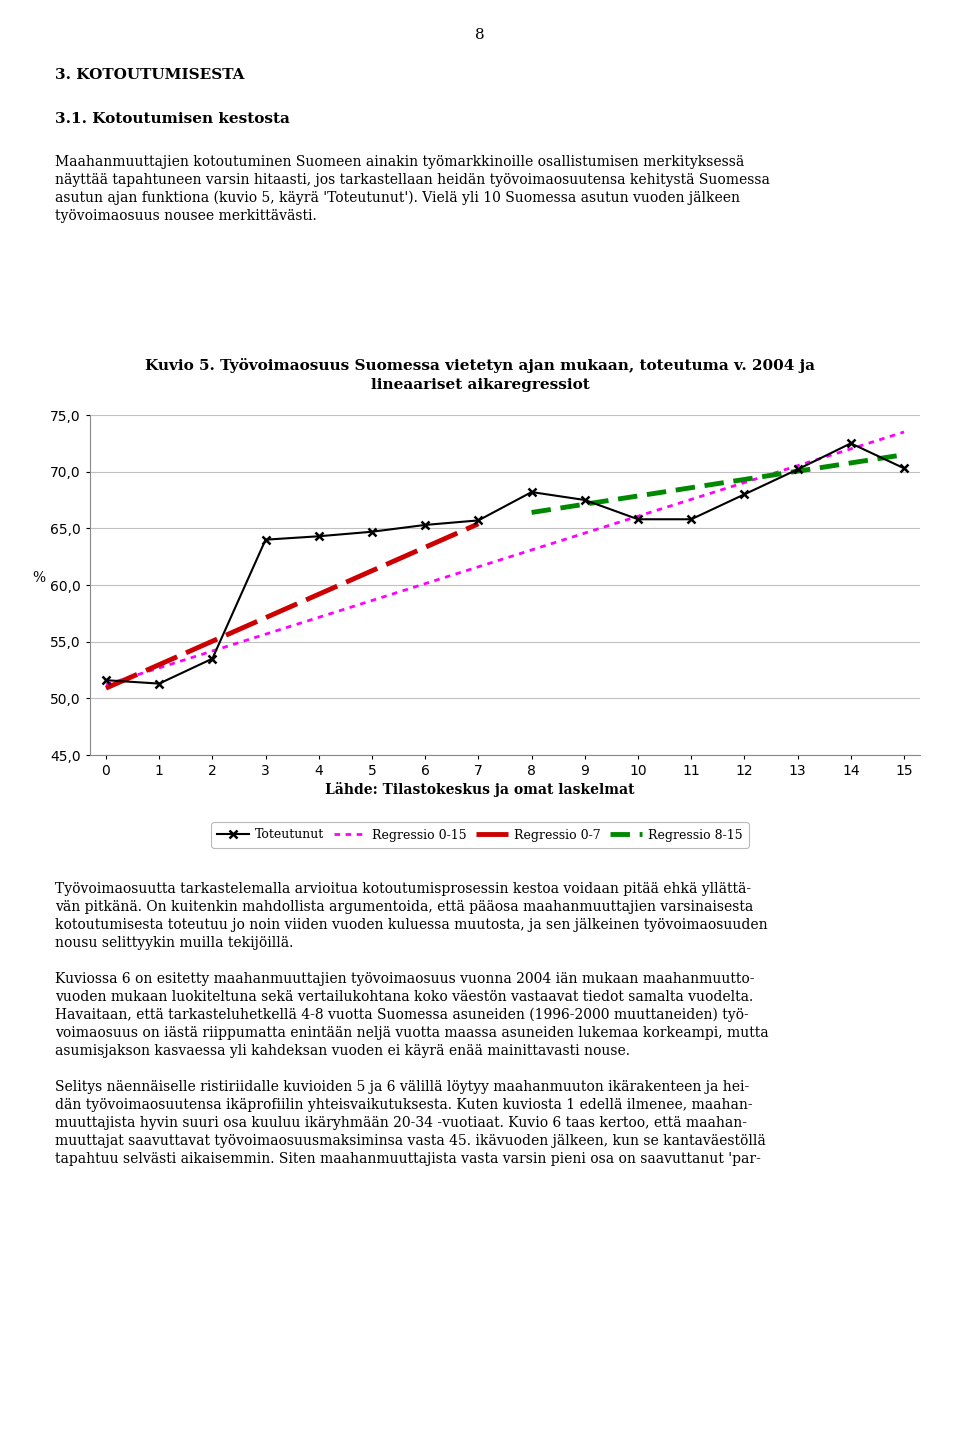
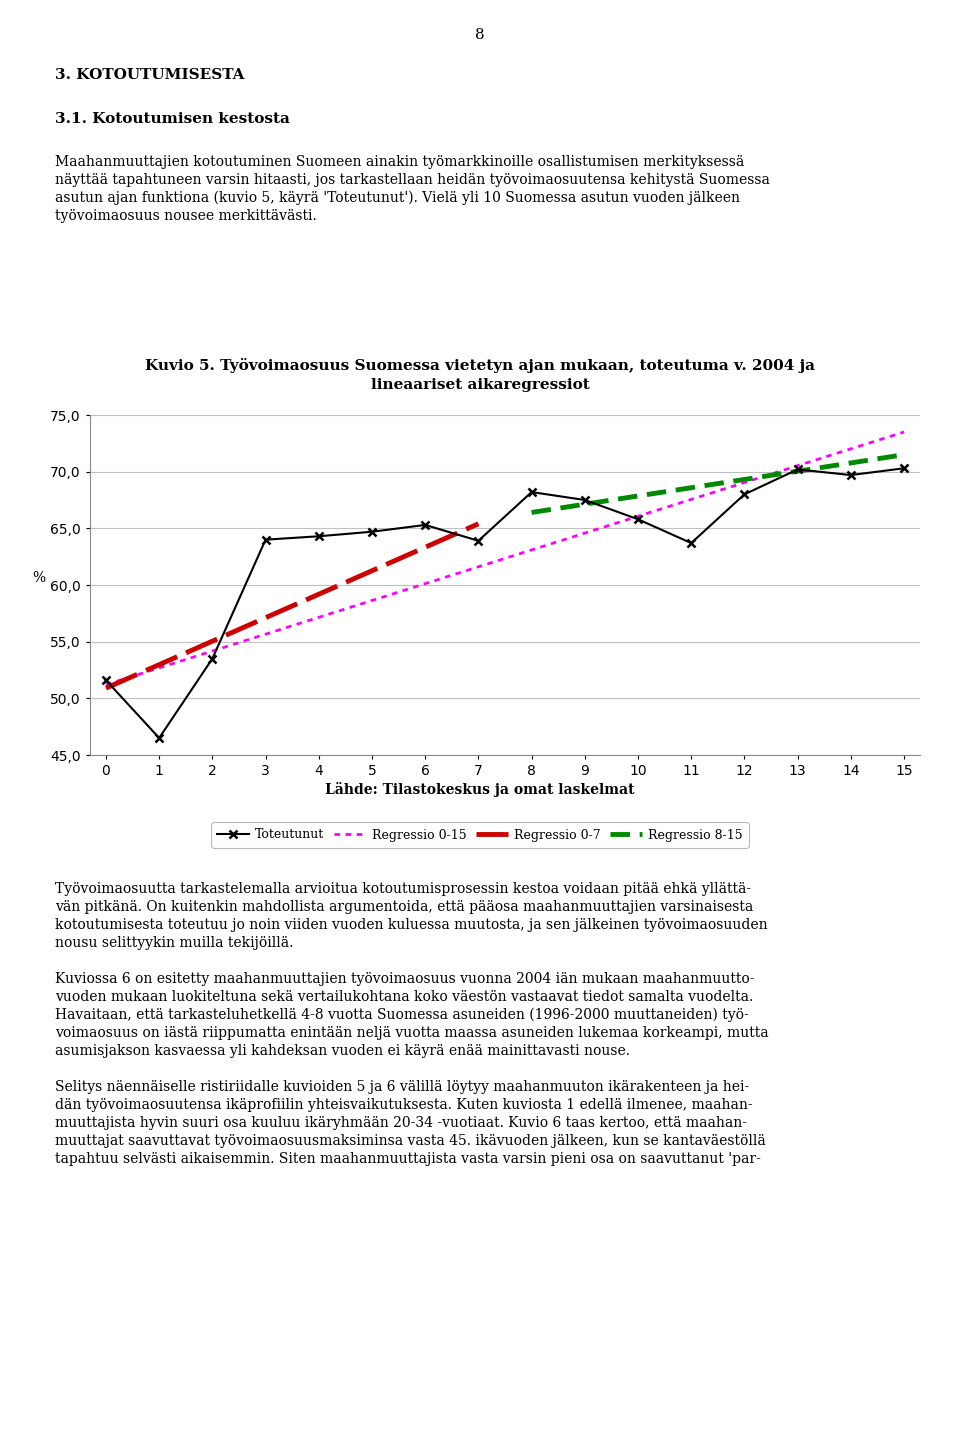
1: 51,3 -> 46,5
7: 65,7 -> 63,9
11: 65,8 -> 63,7
14: 72,5 -> 69,7
